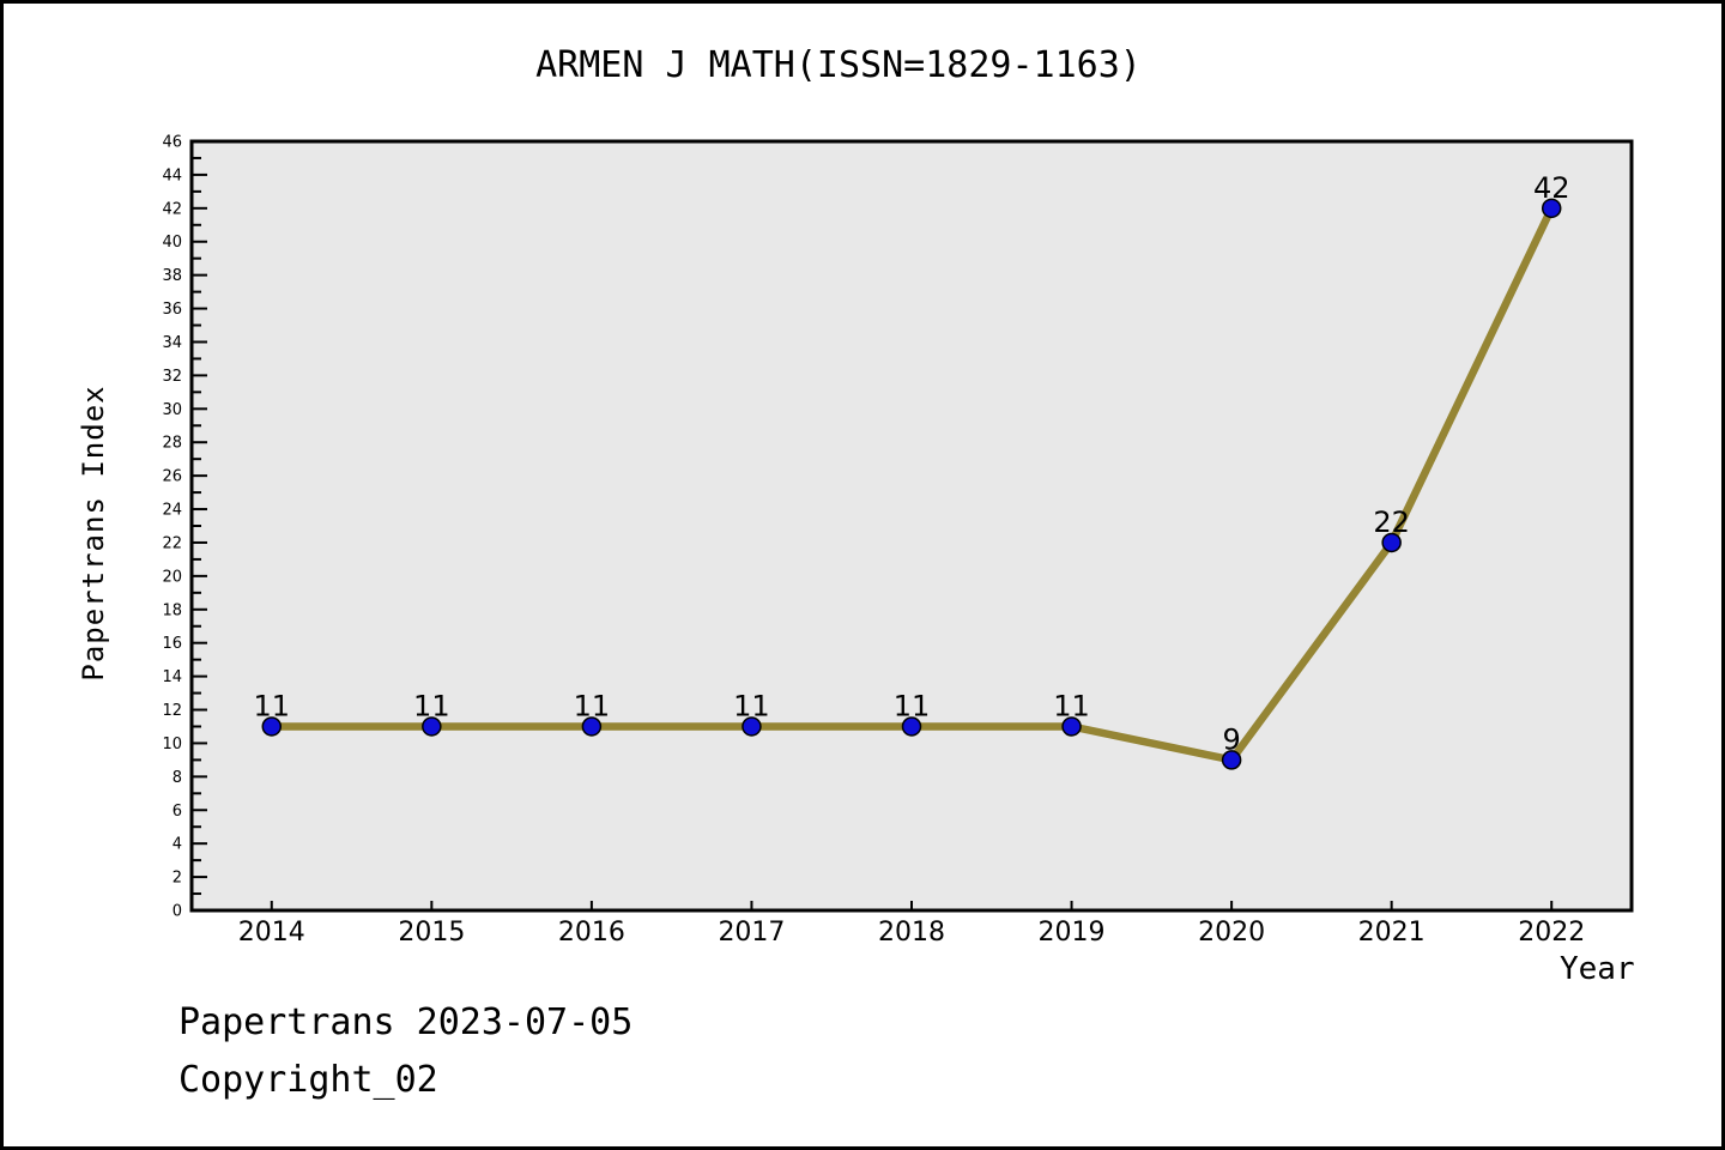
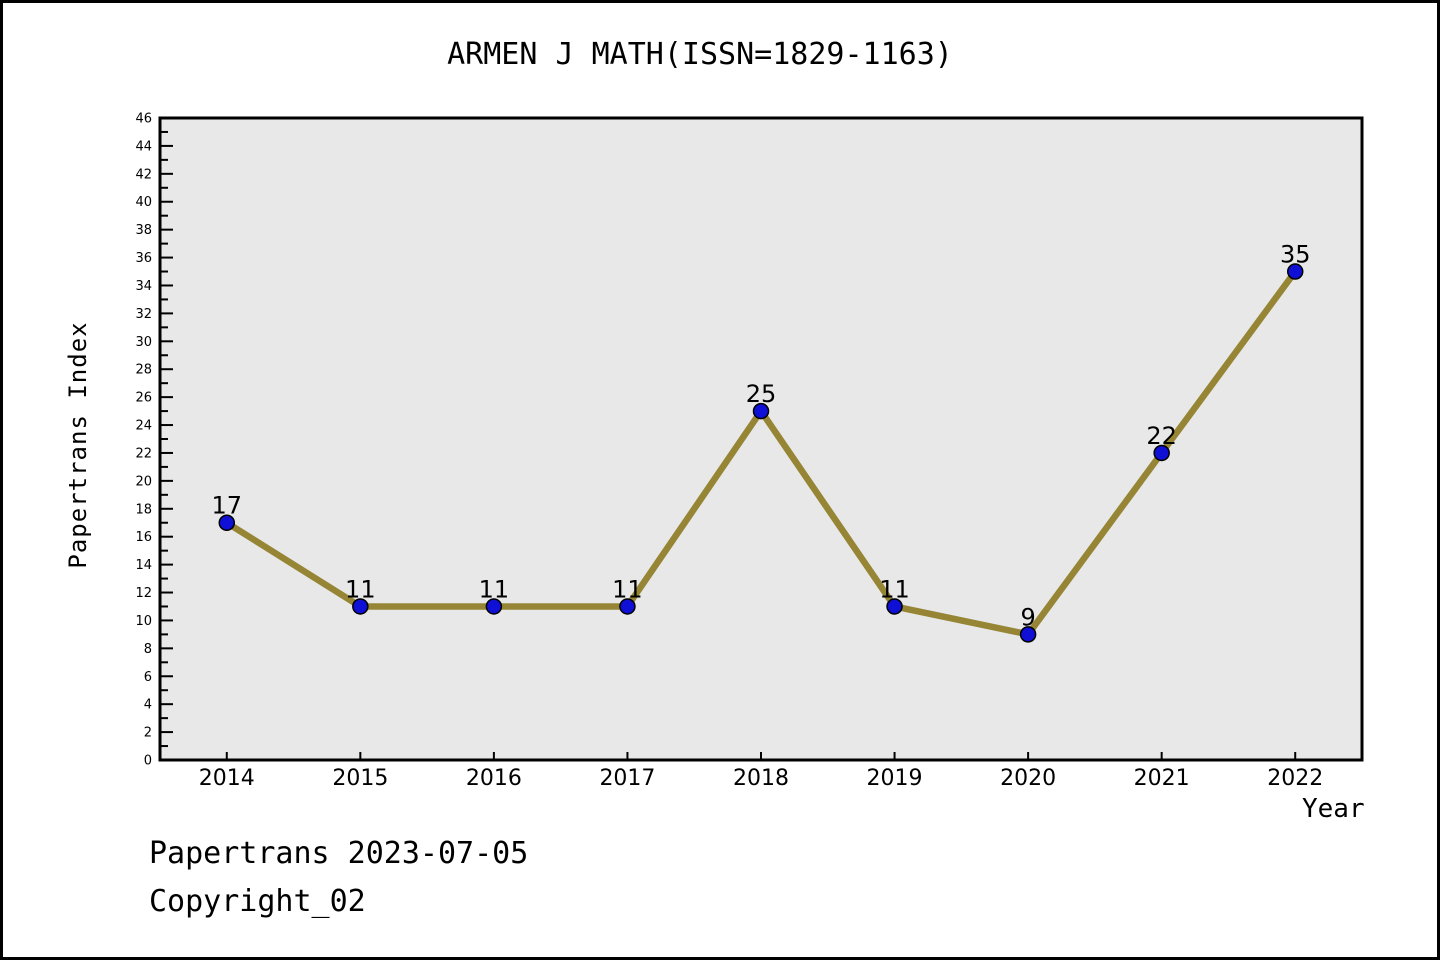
2014: 11 -> 17
2018: 11 -> 25
2022: 42 -> 35
